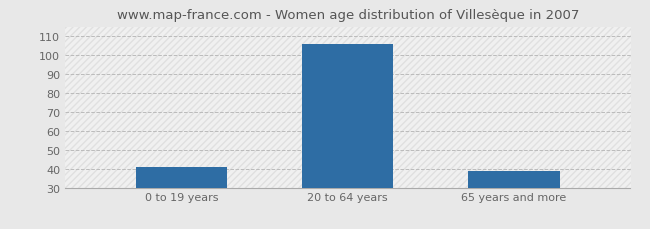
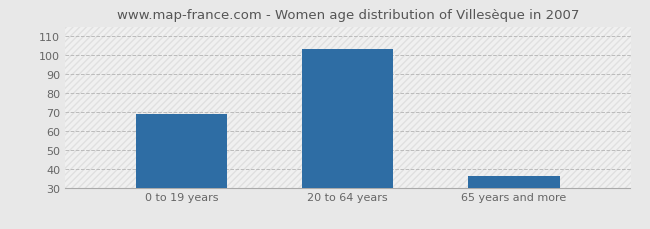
0 to 19 years: 41 -> 69
20 to 64 years: 106 -> 103
65 years and more: 39 -> 36
